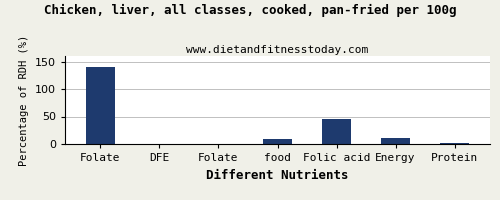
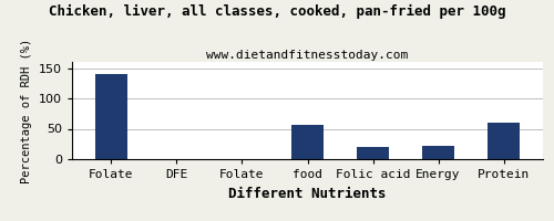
food: 10 -> 56
Folic acid: 46 -> 20
Energy: 11 -> 22
Protein: 2 -> 60
